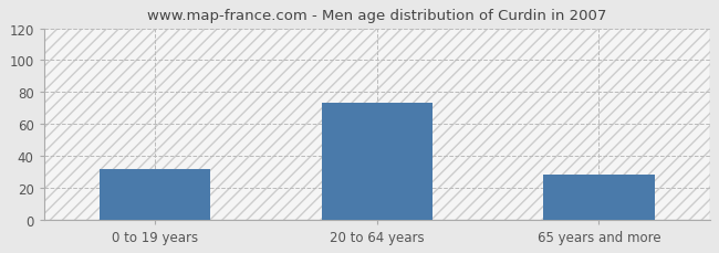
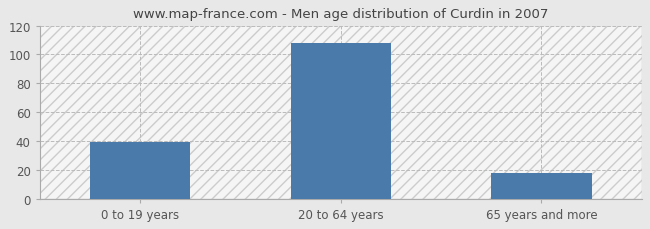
0 to 19 years: 32 -> 39
20 to 64 years: 73 -> 108
65 years and more: 28 -> 18
